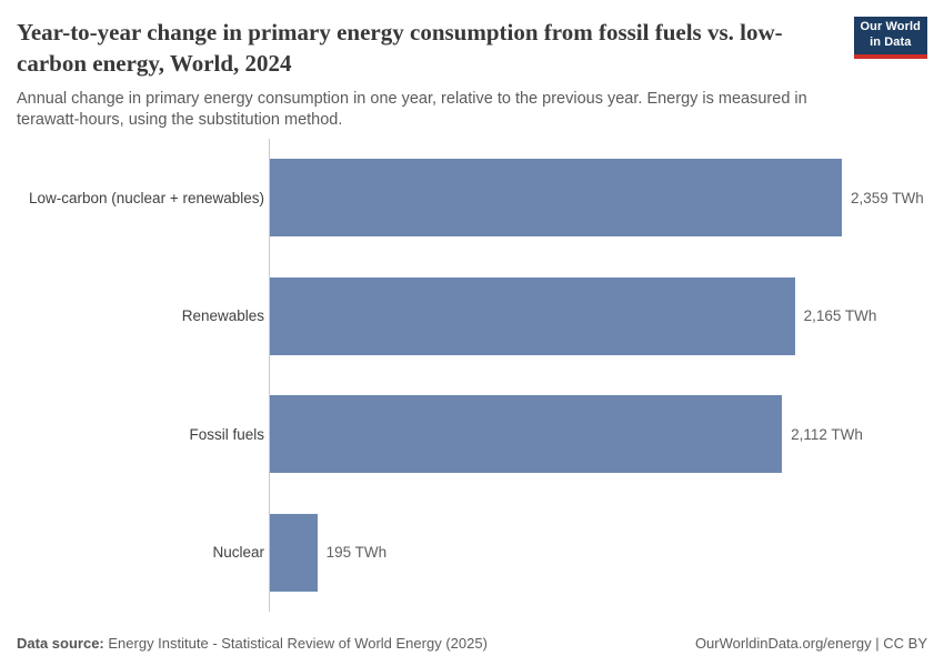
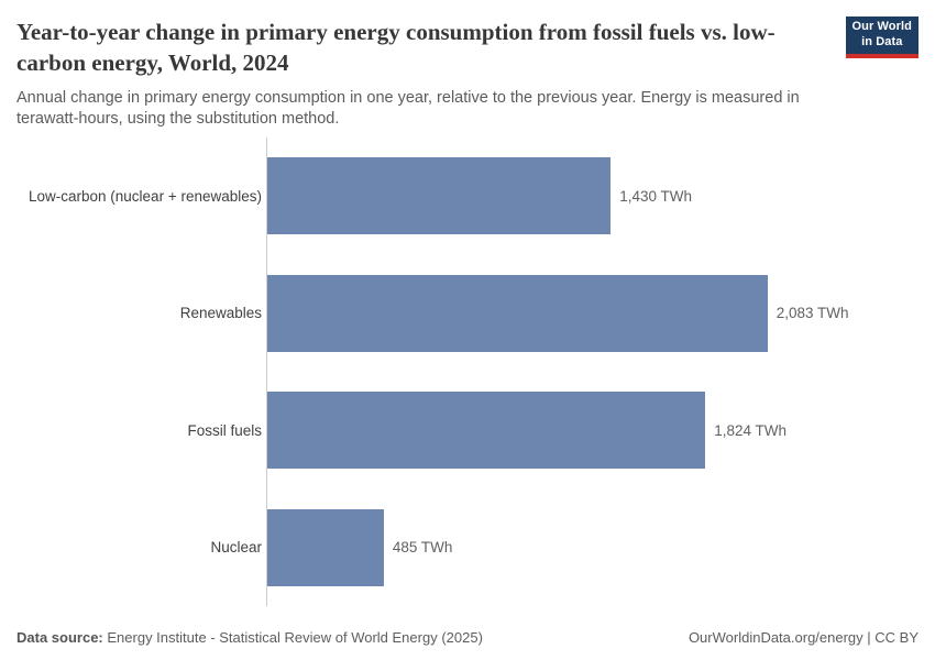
Low-carbon (nuclear + renewables): 2,359 -> 1,430
Renewables: 2,165 -> 2,083
Fossil fuels: 2,112 -> 1,824
Nuclear: 195 -> 485
